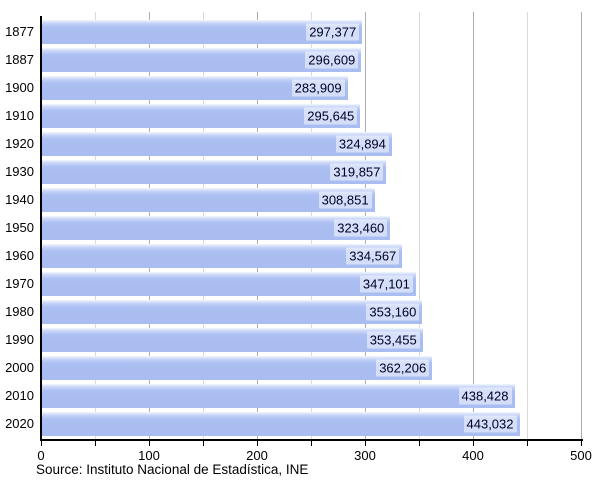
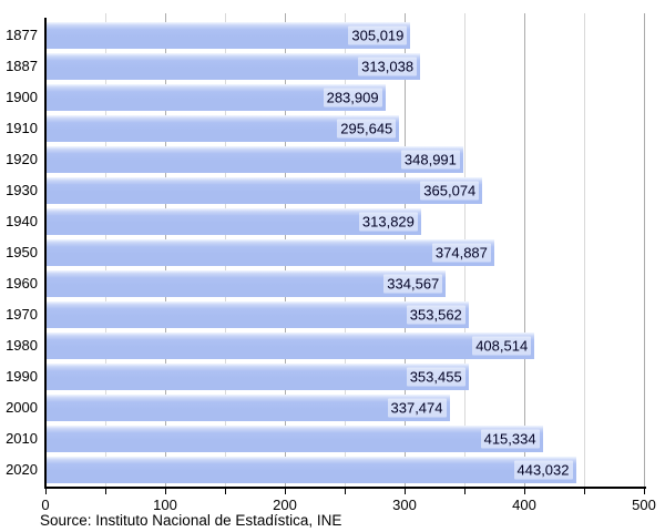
1877: 297,377 -> 305,019
1887: 296,609 -> 313,038
1920: 324,894 -> 348,991
1930: 319,857 -> 365,074
1940: 308,851 -> 313,829
1950: 323,460 -> 374,887
1970: 347,101 -> 353,562
1980: 353,160 -> 408,514
2000: 362,206 -> 337,474
2010: 438,428 -> 415,334
